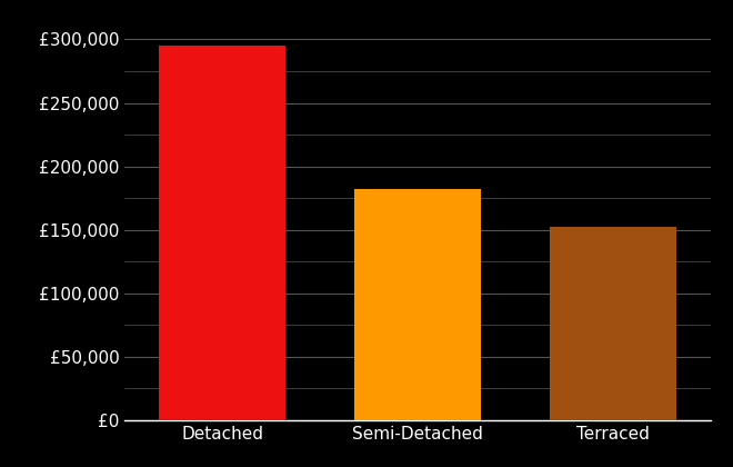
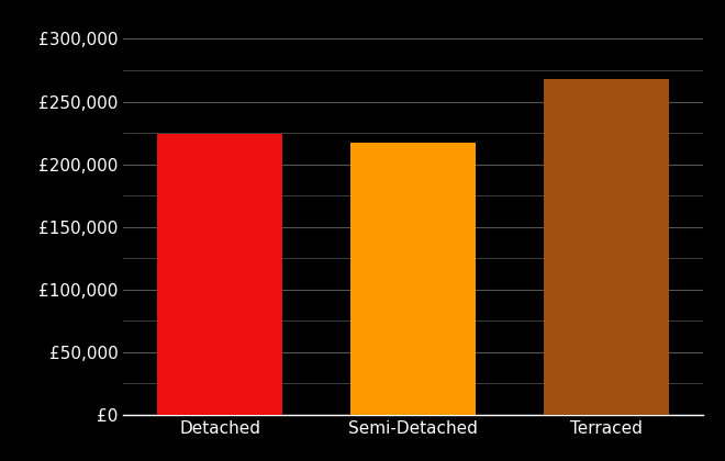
Detached: £295,000 -> £224,000
Semi-Detached: £182,000 -> £217,000
Terraced: £152,000 -> £268,000
